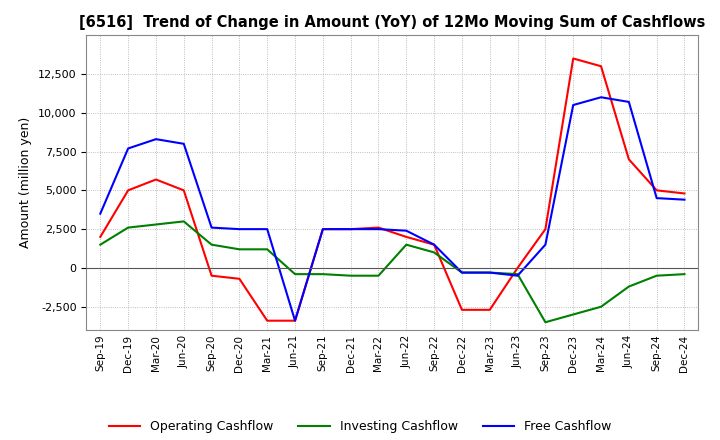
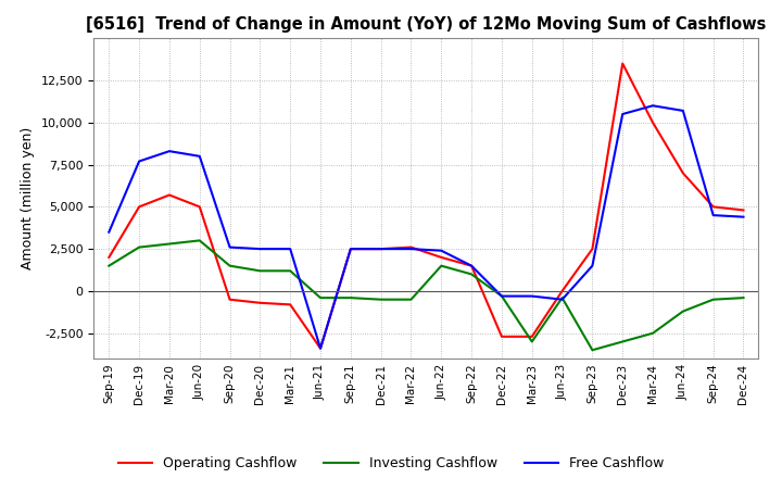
Operating Cashflow/Mar-21: -3,400 -> -800
Investing Cashflow/Mar-23: -300 -> -3,000
Operating Cashflow/Mar-24: 13,000 -> 10,000
